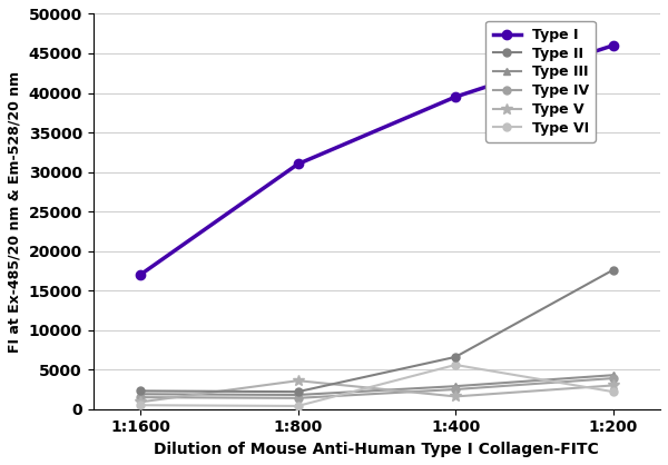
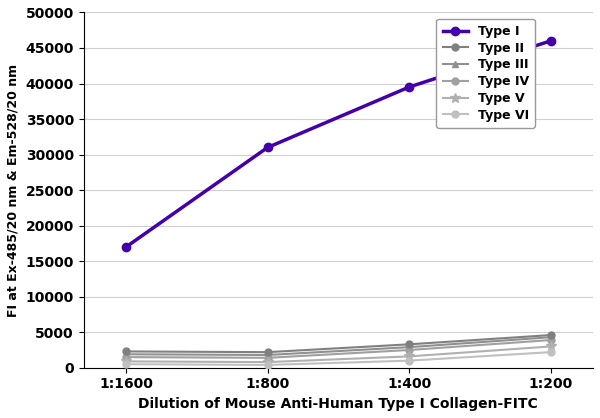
Type V/1:800: 3600 -> 800
Type II/1:400: 6600 -> 3300
Type VI/1:400: 5600 -> 1000
Type II/1:200: 17600 -> 4600
